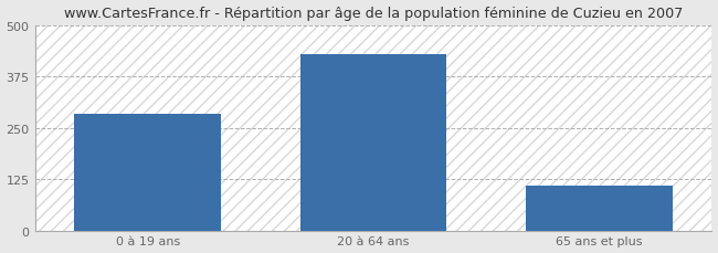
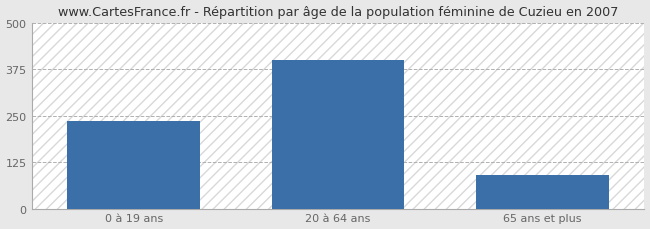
0 à 19 ans: 285 -> 235
20 à 64 ans: 430 -> 400
65 ans et plus: 110 -> 90
